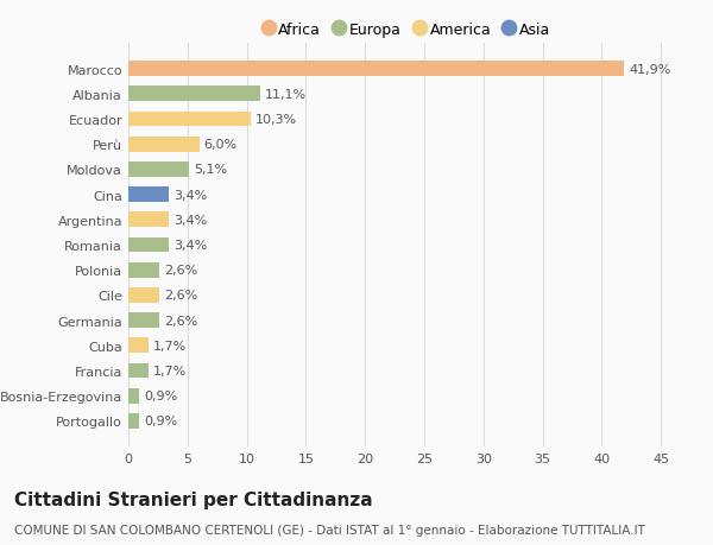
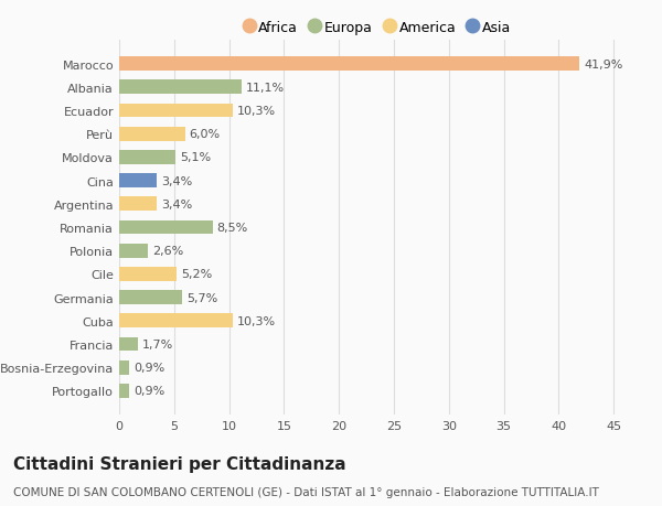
Romania: 3,4% -> 8,5%
Cile: 2,6% -> 5,2%
Germania: 2,6% -> 5,7%
Cuba: 1,7% -> 10,3%
